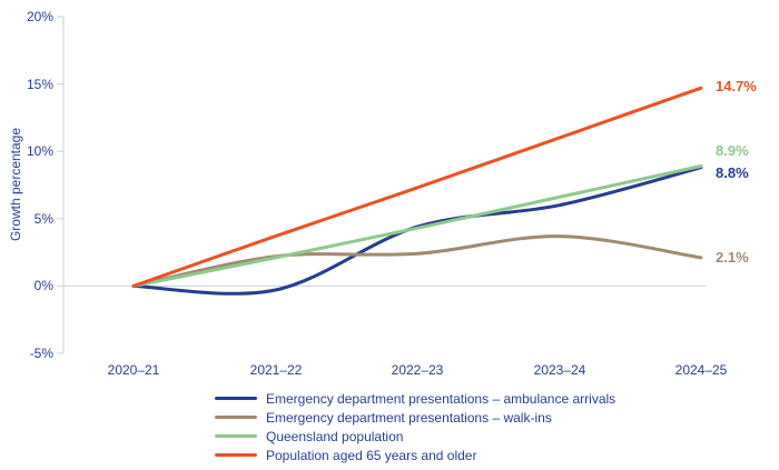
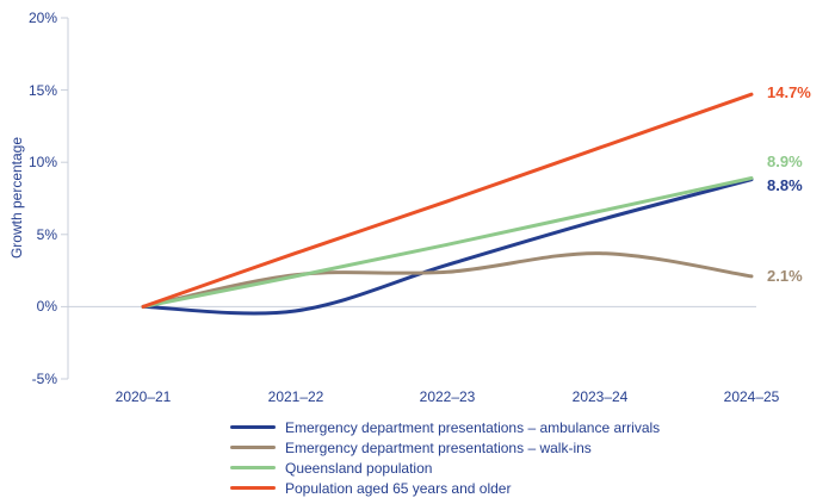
Emergency department presentations – ambulance arrivals/2022–23: 4.4% -> 2.9%
